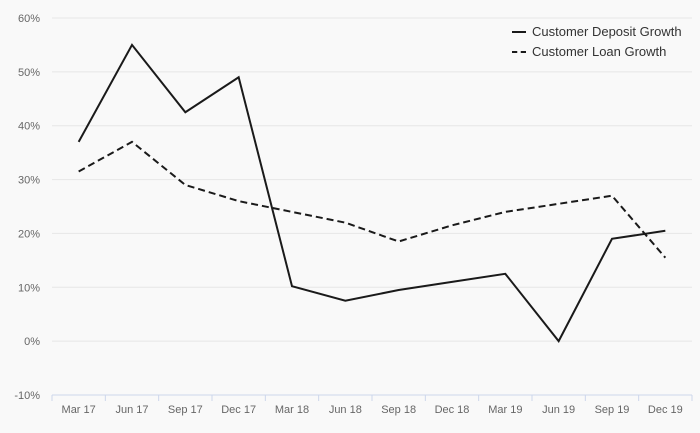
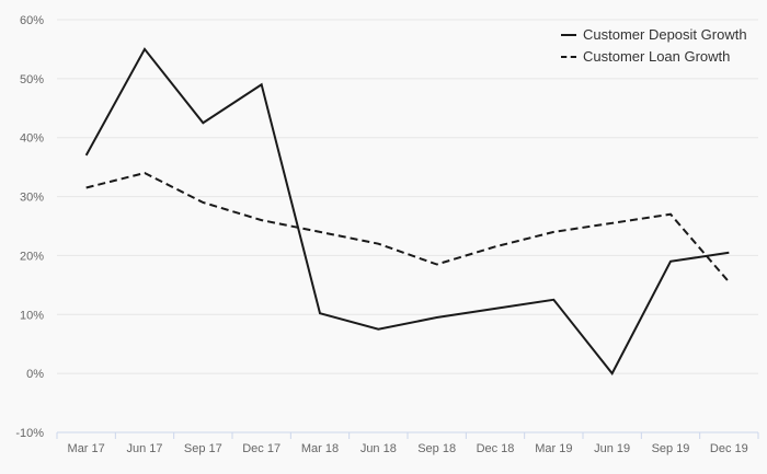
Customer Loan Growth/Jun 17: 37% -> 34%
